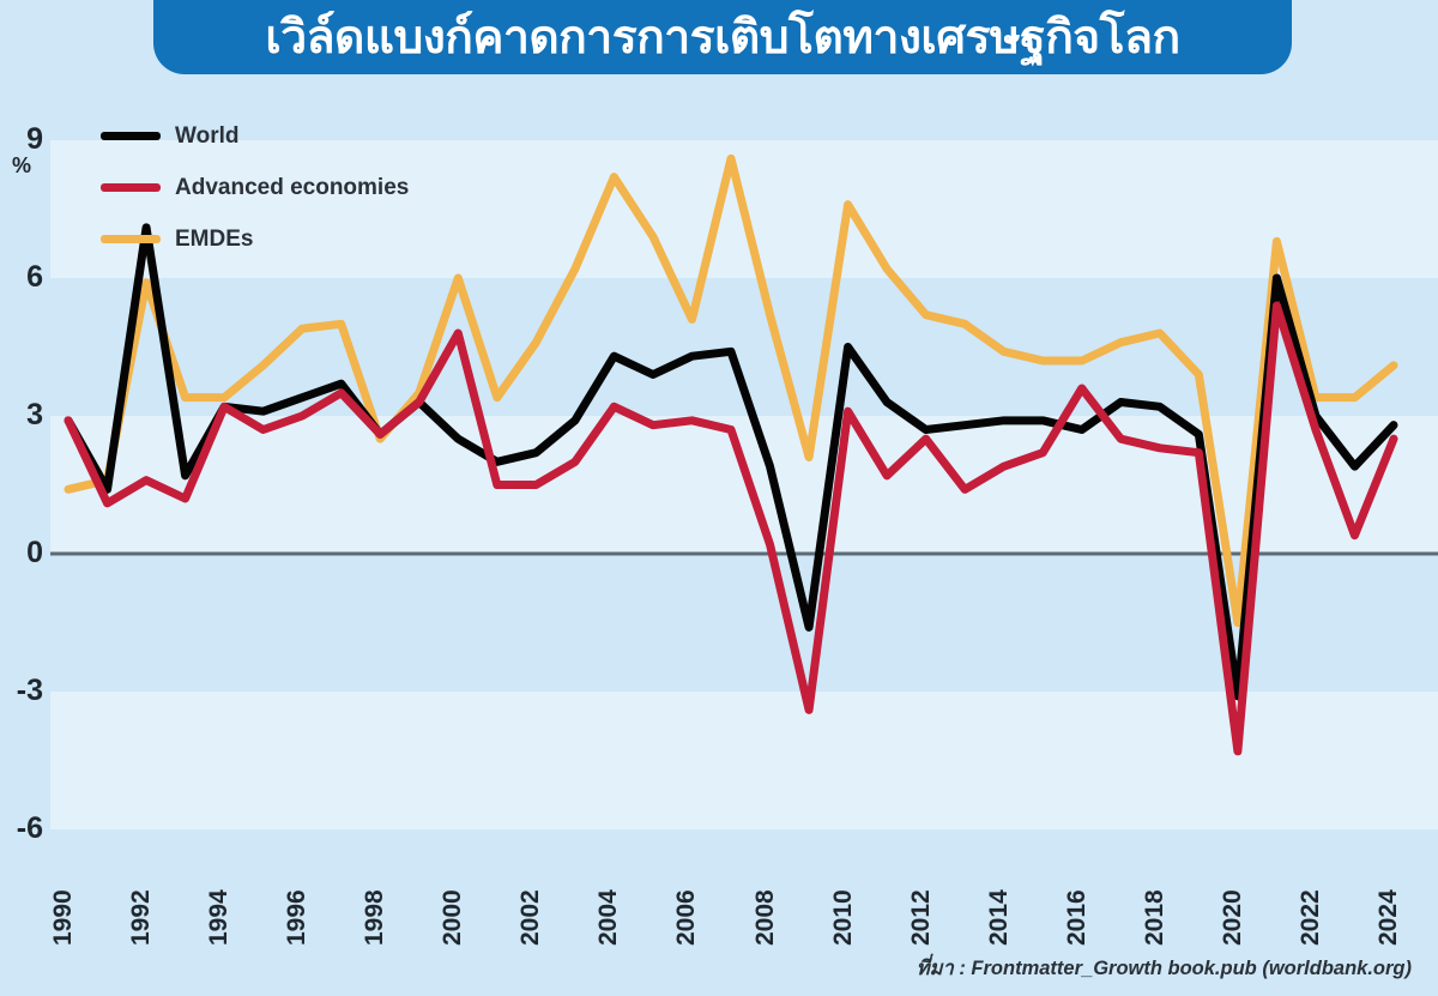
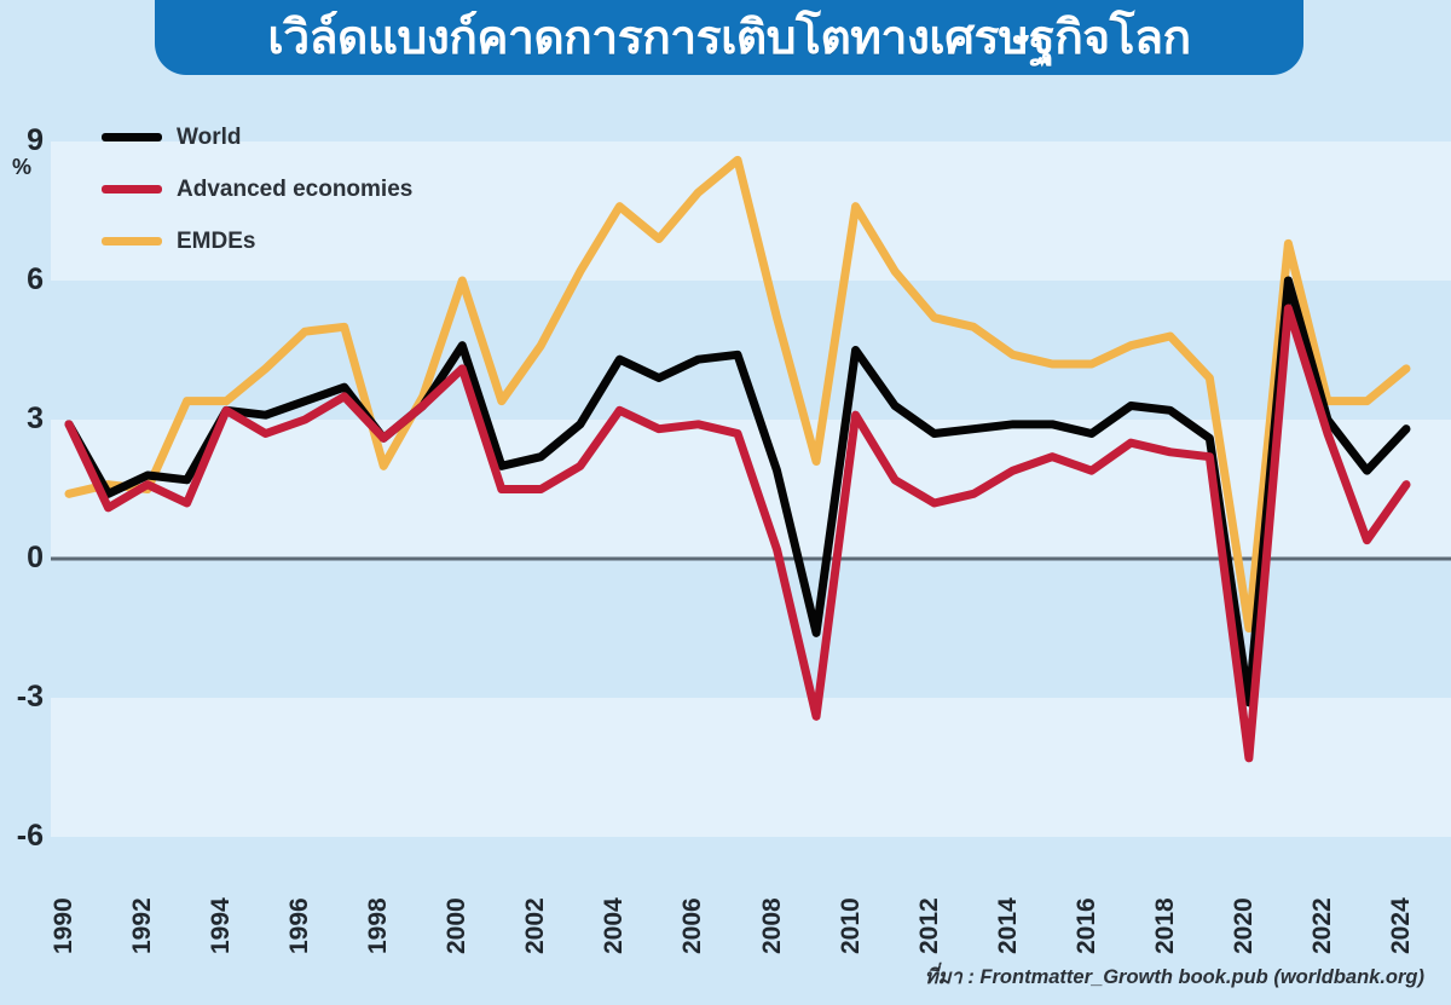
World/1992: 7.1 -> 1.8
EMDEs/1992: 5.9 -> 1.5
EMDEs/1998: 2.5 -> 2.0
World/2000: 2.5 -> 4.6
Advanced economies/2000: 4.8 -> 4.1
EMDEs/2004: 8.2 -> 7.6
EMDEs/2006: 5.1 -> 7.9
Advanced economies/2012: 2.5 -> 1.2
Advanced economies/2016: 3.6 -> 1.9
Advanced economies/2024: 2.5 -> 1.6
